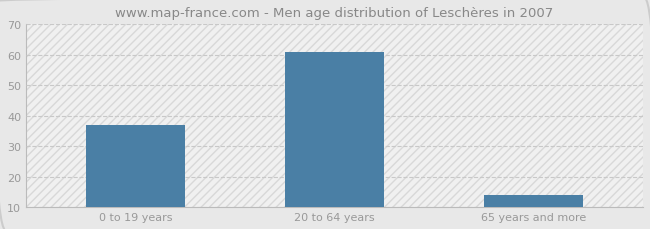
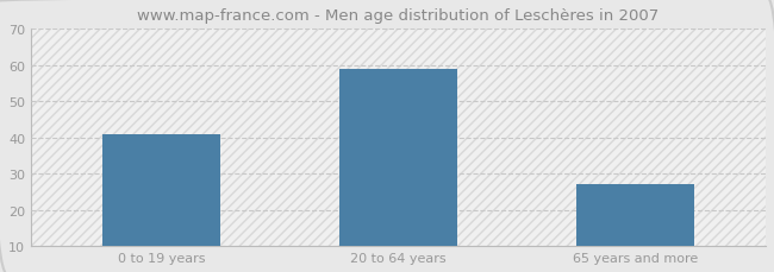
0 to 19 years: 37 -> 41
20 to 64 years: 61 -> 59
65 years and more: 14 -> 27
